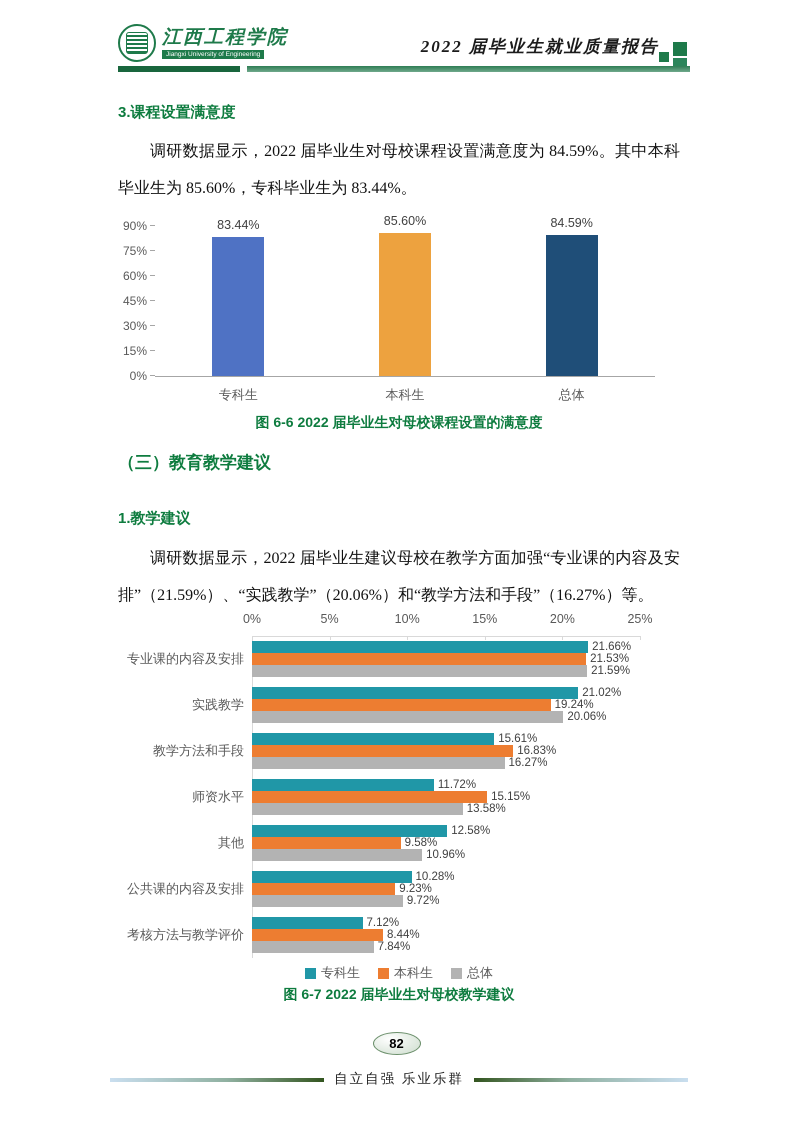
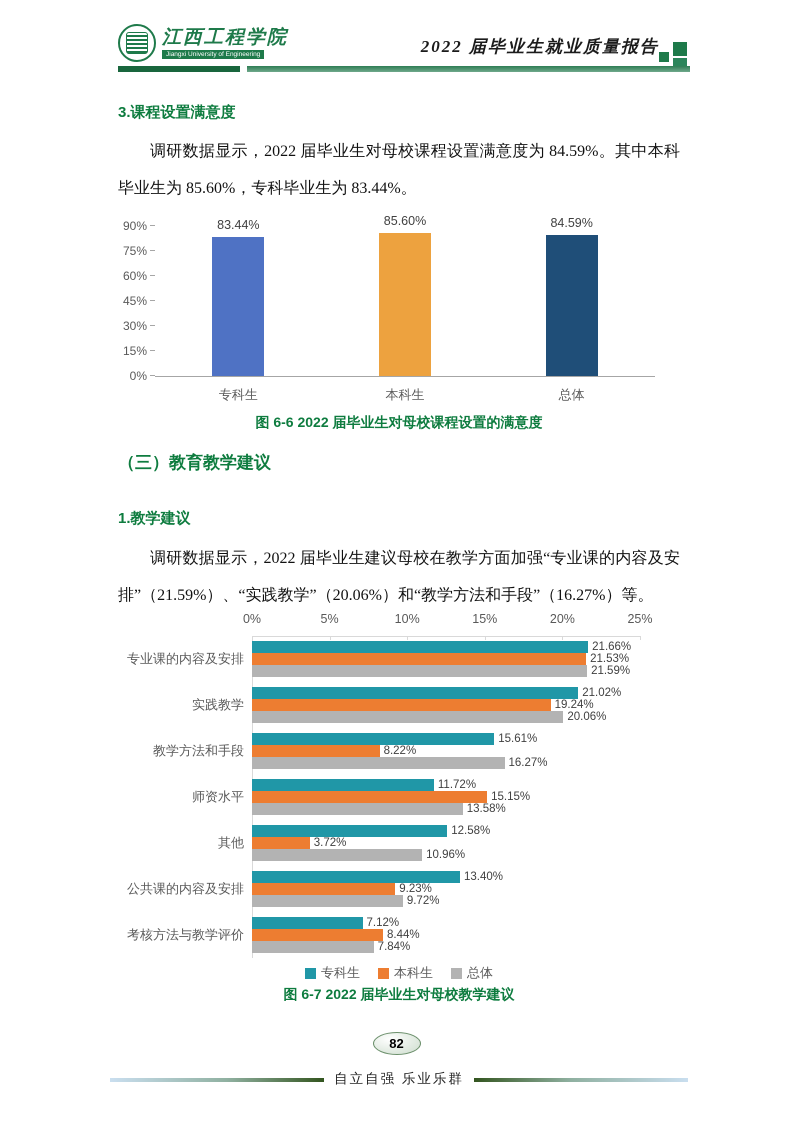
图 6-7 2022 届毕业生对母校教学建议/本科生/教学方法和手段: 16.83% -> 8.22%
图 6-7 2022 届毕业生对母校教学建议/本科生/其他: 9.58% -> 3.72%
图 6-7 2022 届毕业生对母校教学建议/专科生/公共课的内容及安排: 10.28% -> 13.40%
